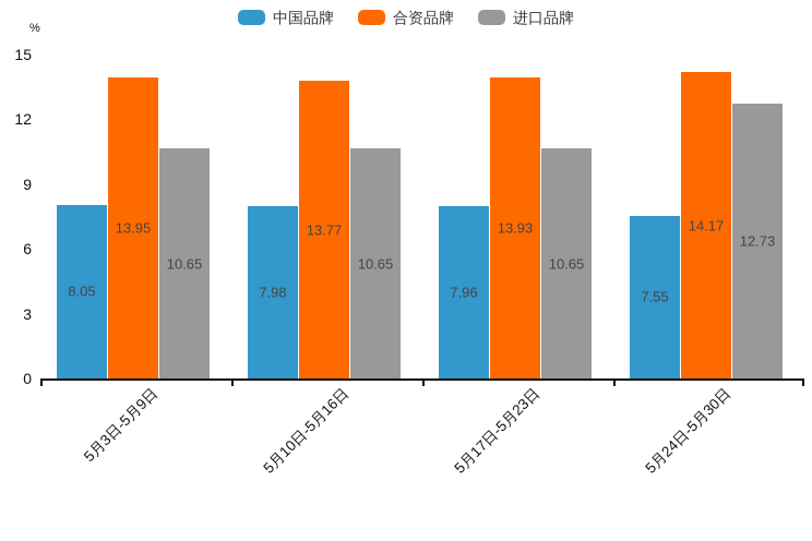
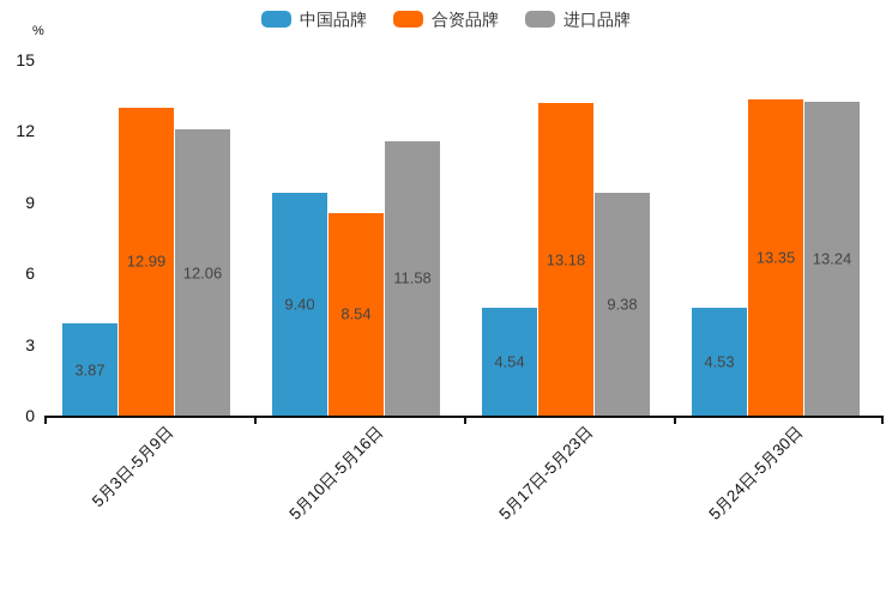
中国品牌/5月3日-5月9日: 8.05 -> 3.87
合资品牌/5月3日-5月9日: 13.95 -> 12.99
进口品牌/5月3日-5月9日: 10.65 -> 12.06
中国品牌/5月10日-5月16日: 7.98 -> 9.40
合资品牌/5月10日-5月16日: 13.77 -> 8.54
进口品牌/5月10日-5月16日: 10.65 -> 11.58
中国品牌/5月17日-5月23日: 7.96 -> 4.54
合资品牌/5月17日-5月23日: 13.93 -> 13.18
进口品牌/5月17日-5月23日: 10.65 -> 9.38
中国品牌/5月24日-5月30日: 7.55 -> 4.53
合资品牌/5月24日-5月30日: 14.17 -> 13.35
进口品牌/5月24日-5月30日: 12.73 -> 13.24
